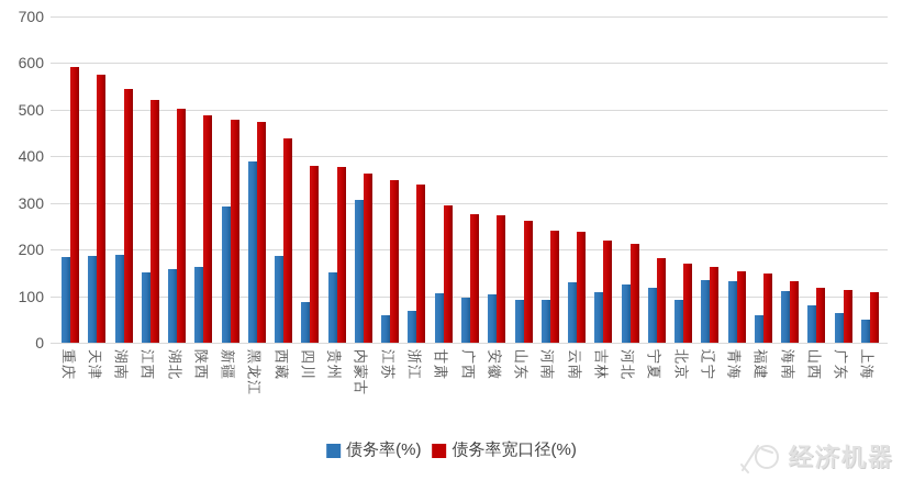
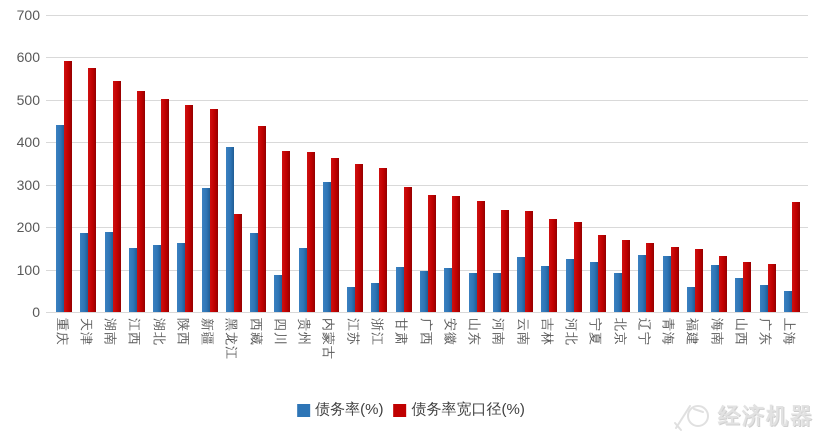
债务率(%)/重庆: 180 -> 440
债务率宽口径(%)/黑龙江: 470 -> 230
债务率宽口径(%)/上海: 110 -> 260
